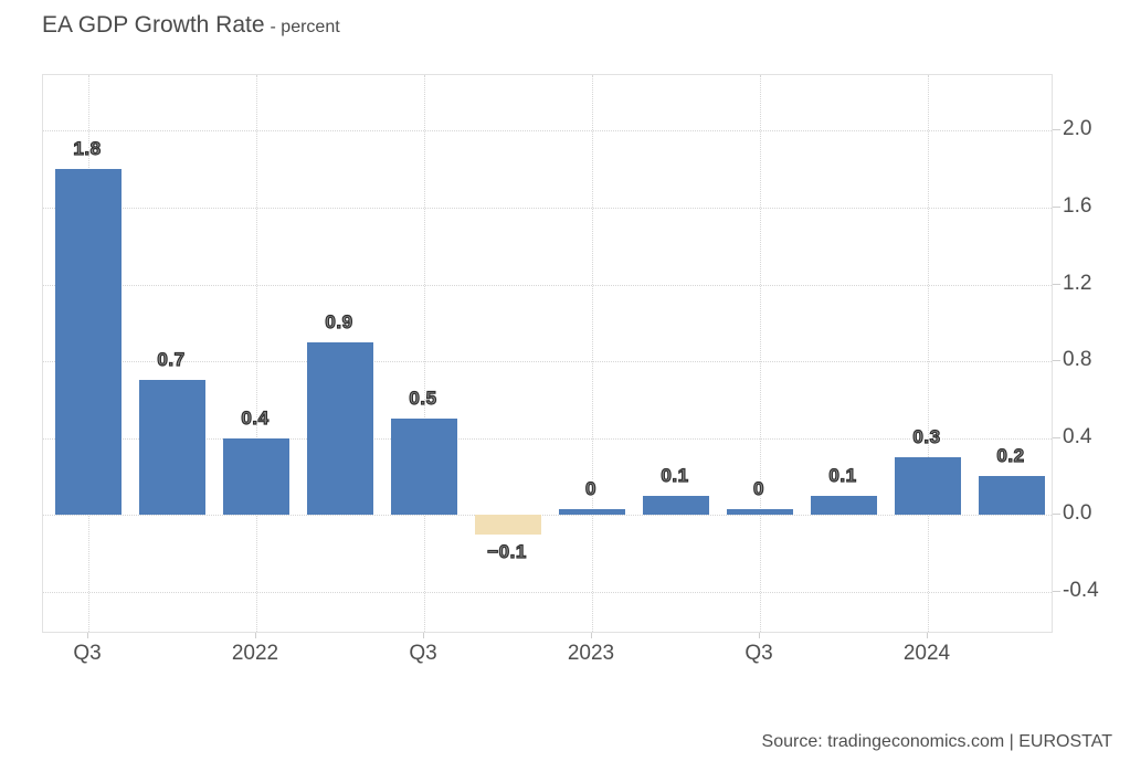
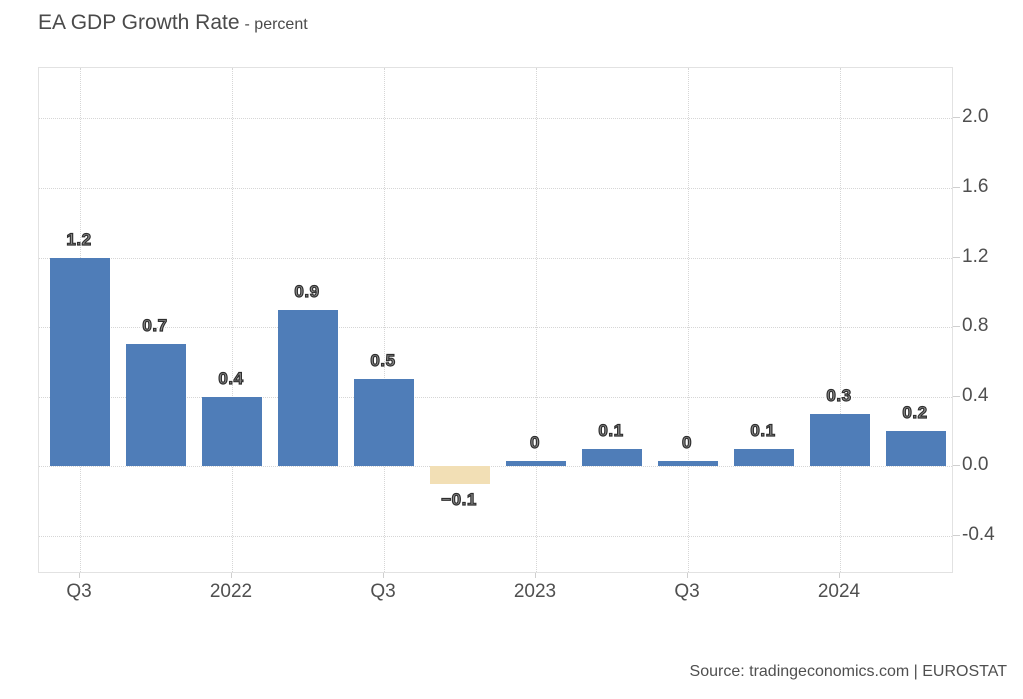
0: 1.8 -> 1.2
